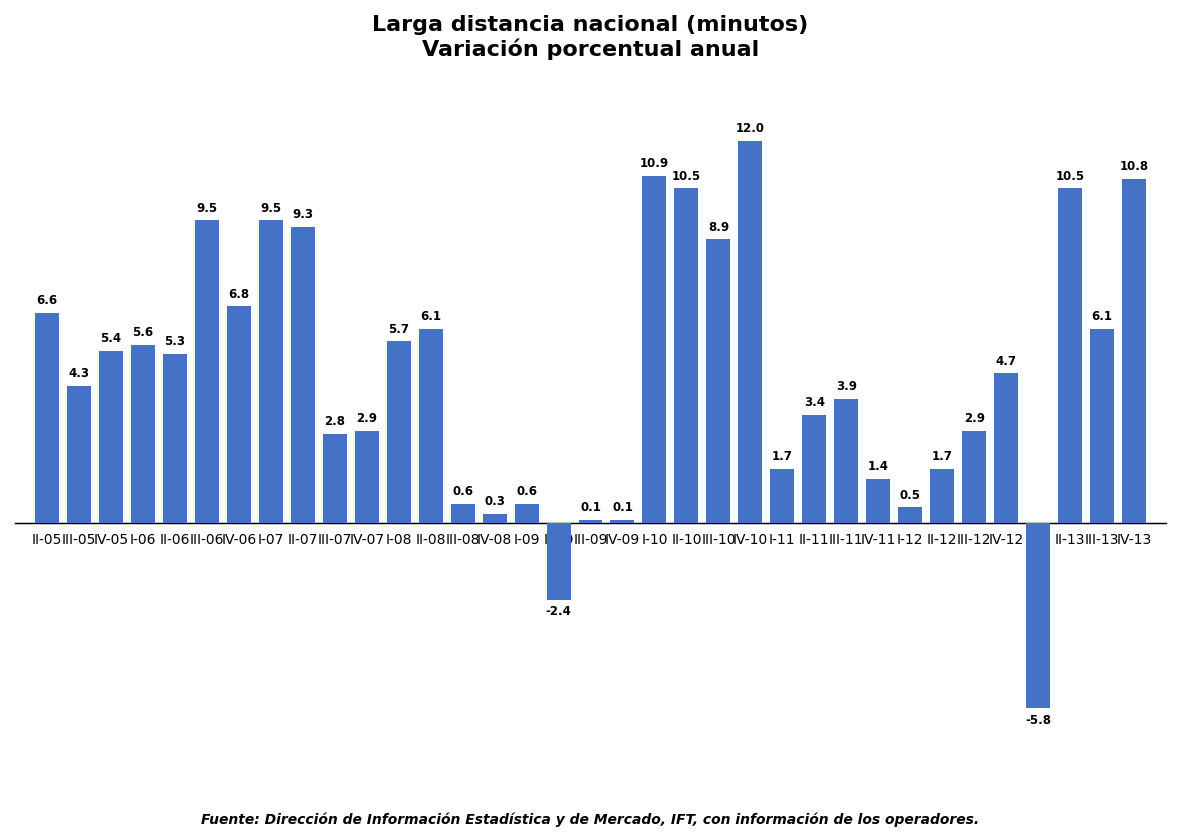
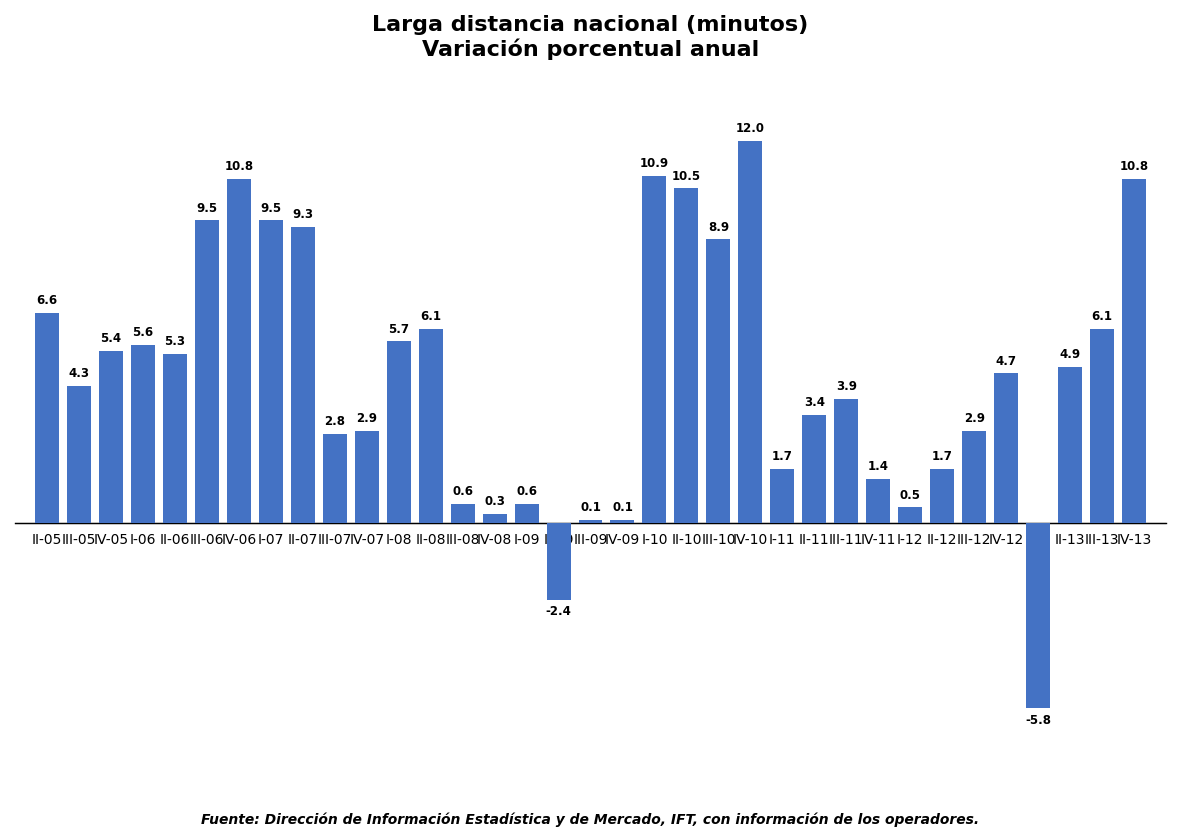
IV-06: 6.8 -> 10.8
II-13: 10.5 -> 4.9
